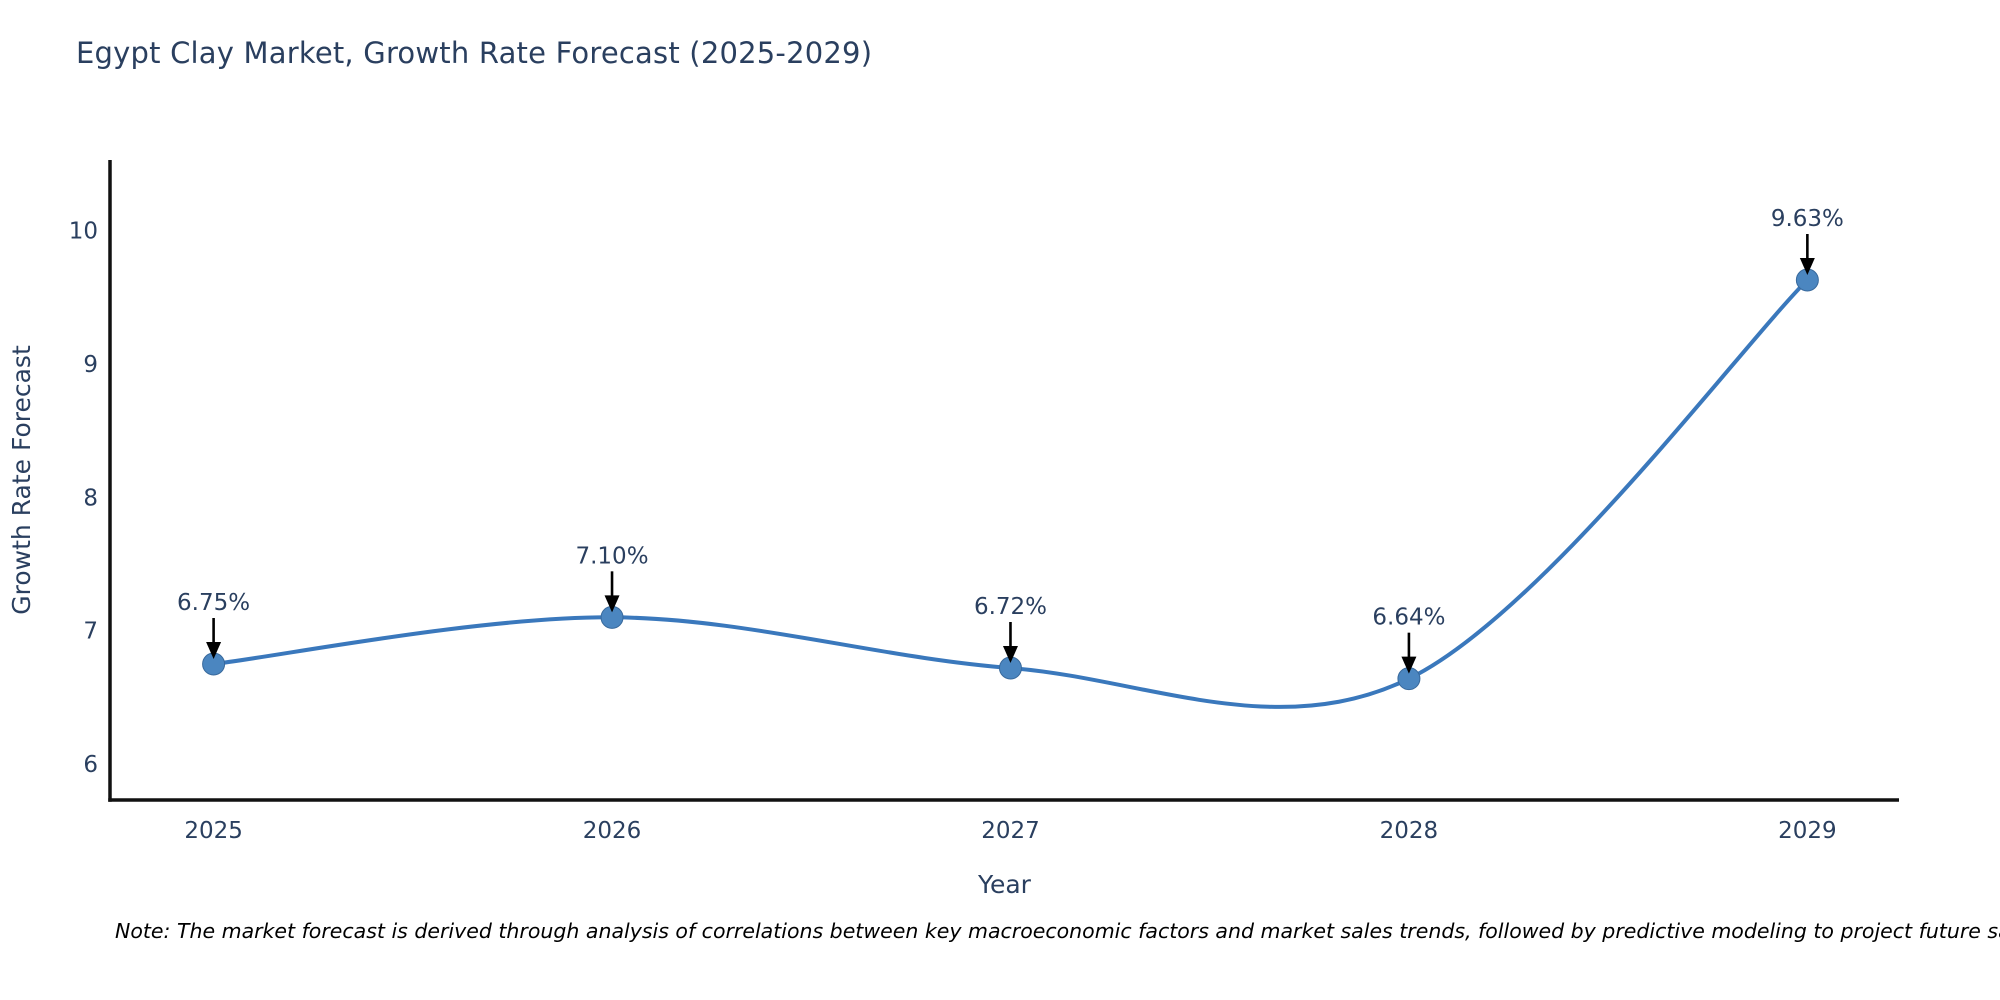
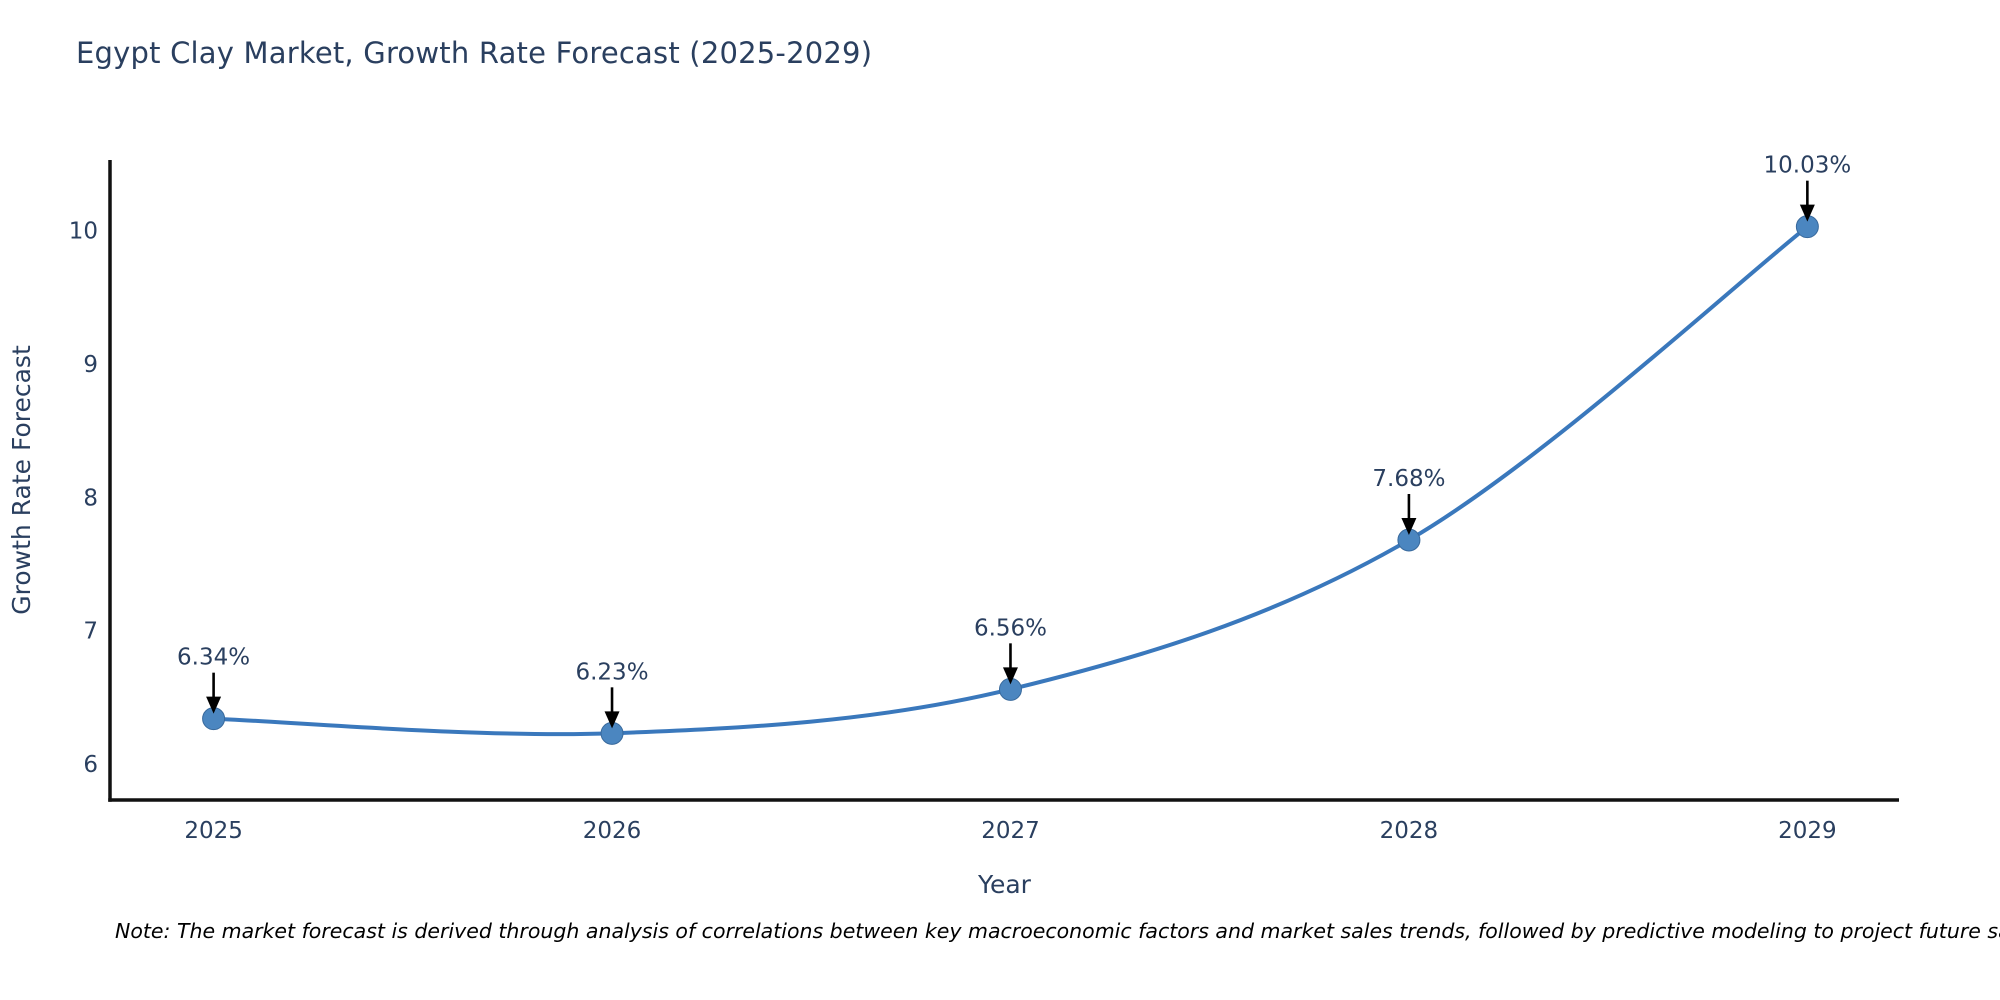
2025: 6.75% -> 6.34%
2026: 7.10% -> 6.23%
2027: 6.72% -> 6.56%
2028: 6.64% -> 7.68%
2029: 9.63% -> 10.03%
